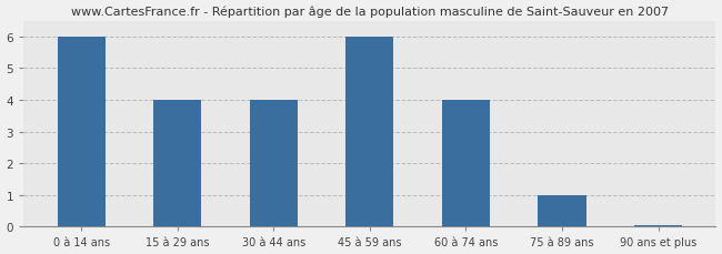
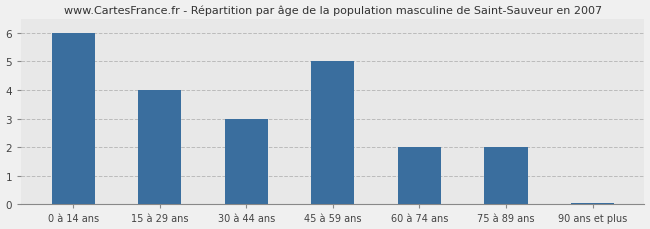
30 à 44 ans: 4.00 -> 3.00
45 à 59 ans: 6.00 -> 5.00
60 à 74 ans: 4.00 -> 2.00
75 à 89 ans: 1.00 -> 2.00
